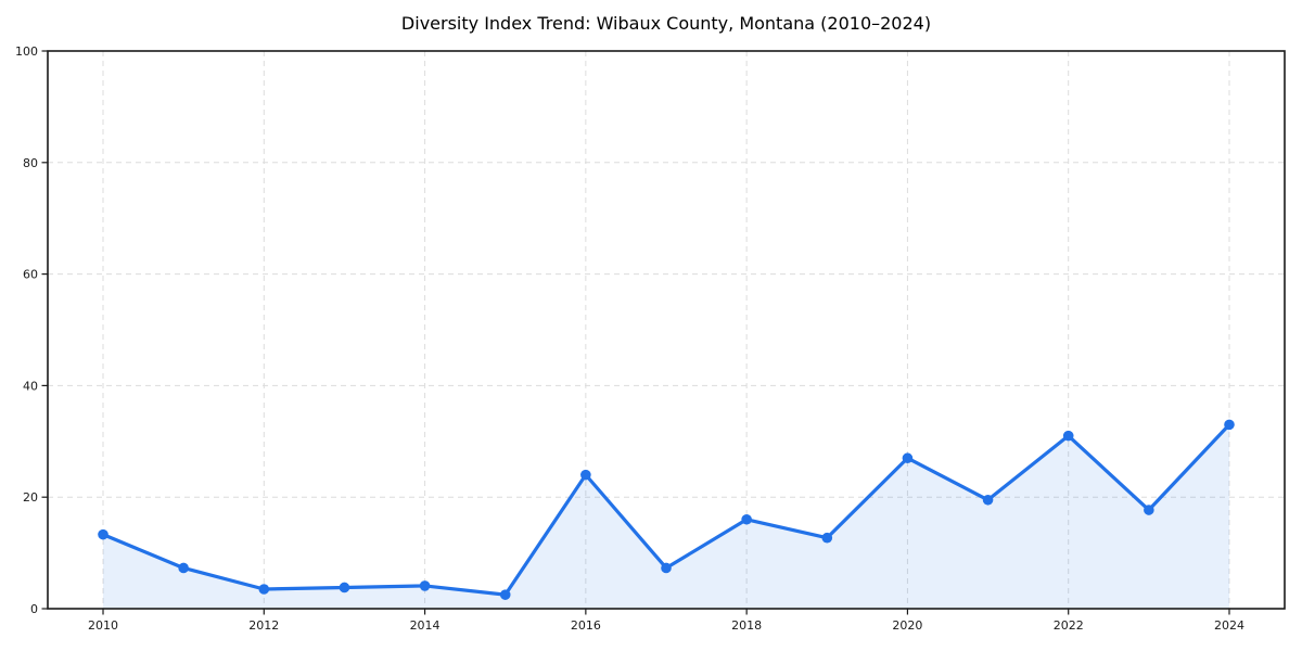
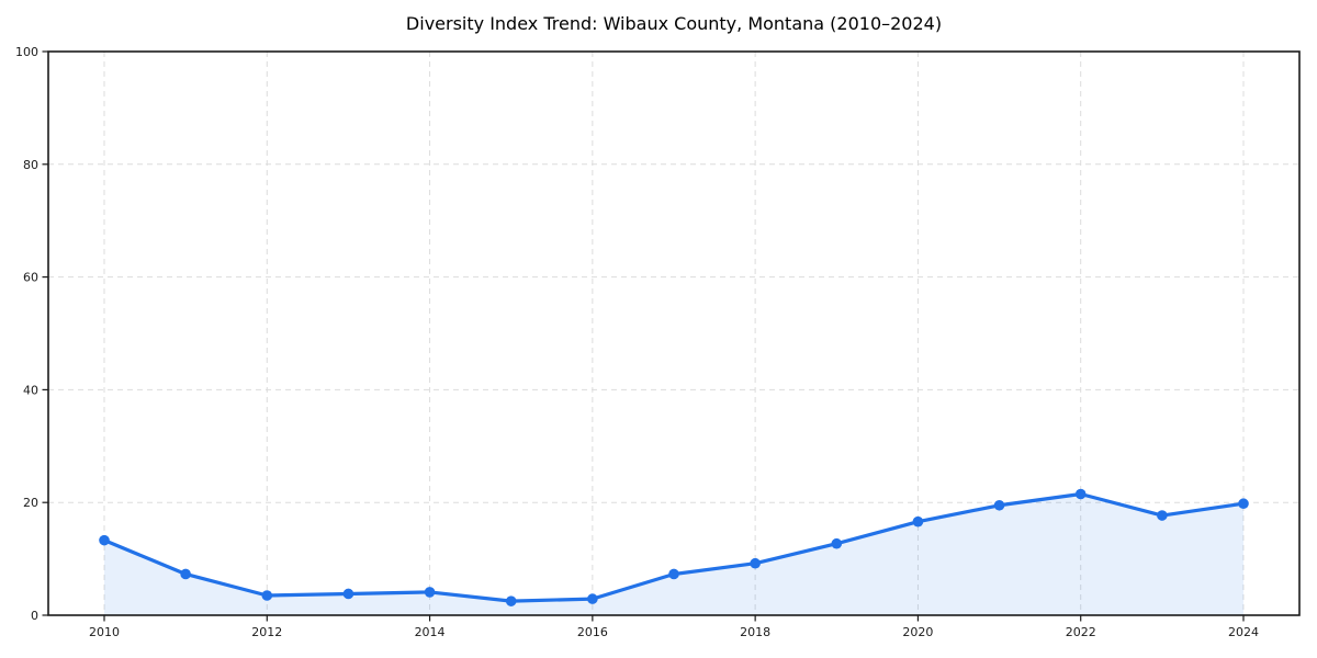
2016: 24 -> 3
2018: 16 -> 9
2020: 27 -> 17
2022: 31 -> 22
2024: 33 -> 20
